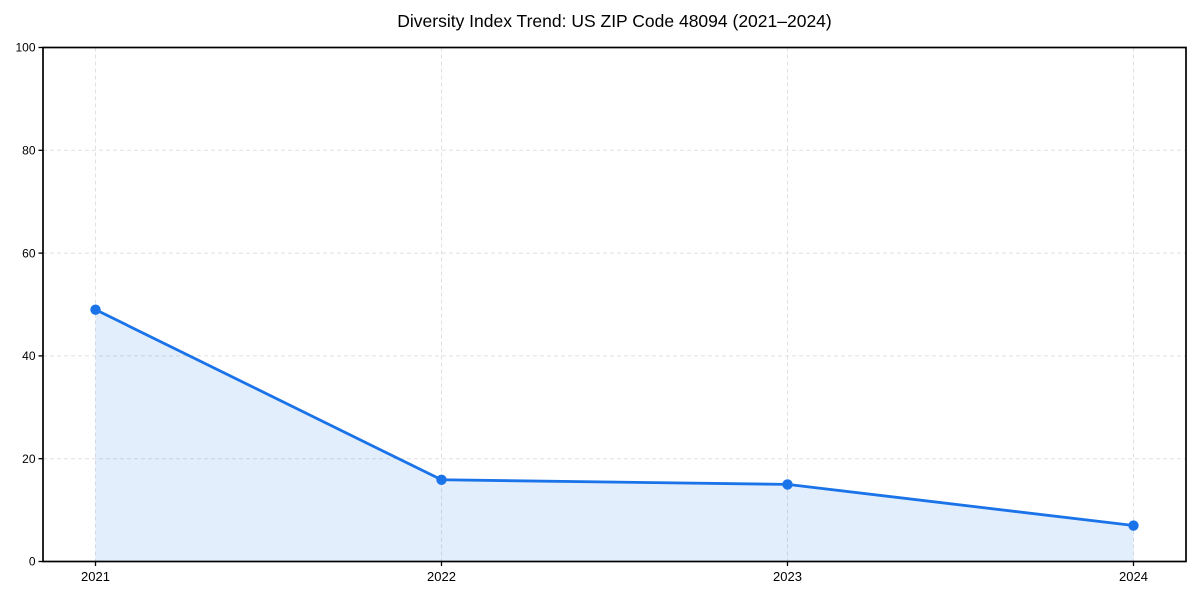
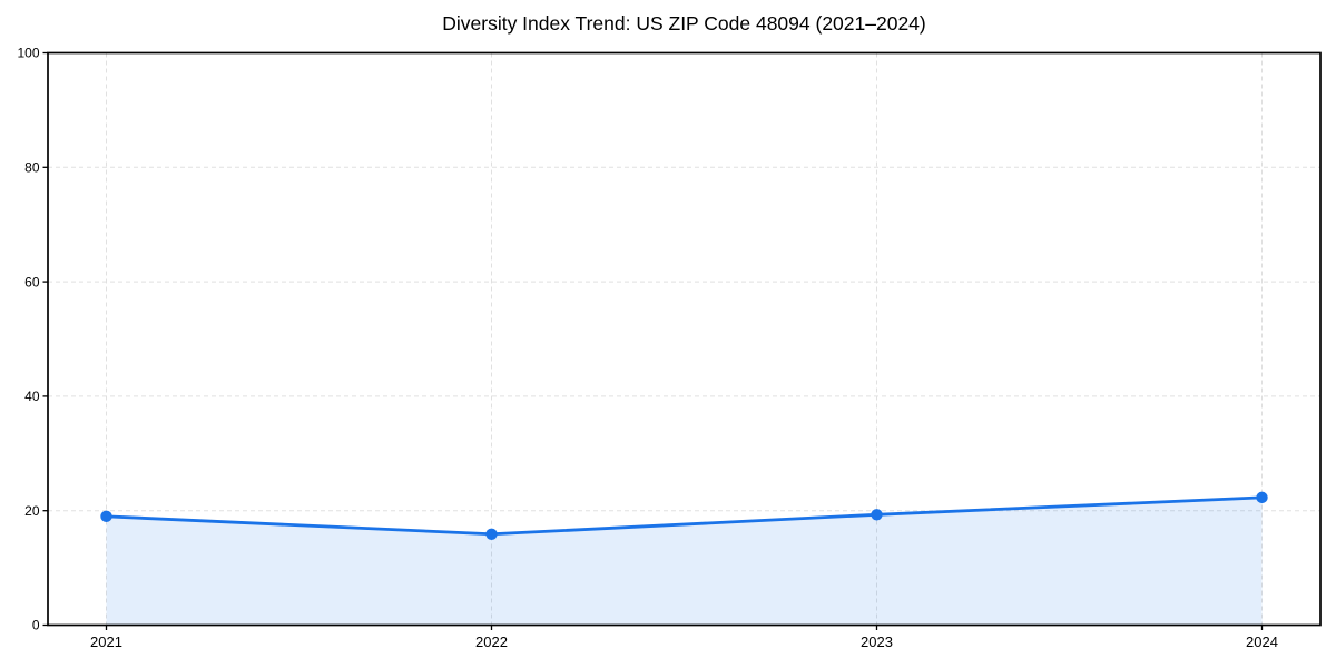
2021: 49 -> 19
2023: 15 -> 19
2024: 7 -> 22
